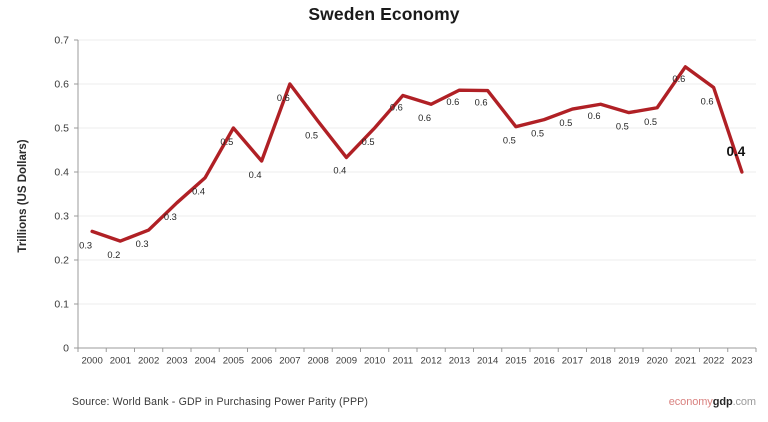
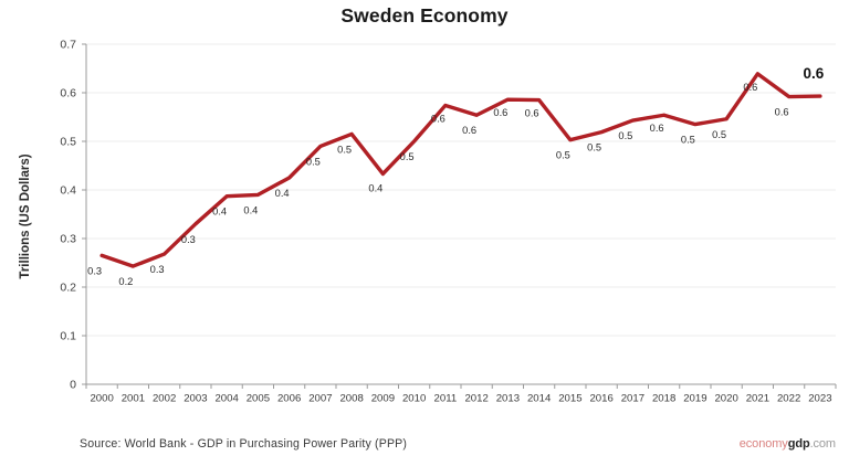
2005: 0.5 -> 0.4
2007: 0.6 -> 0.5
2023: 0.4 -> 0.6
